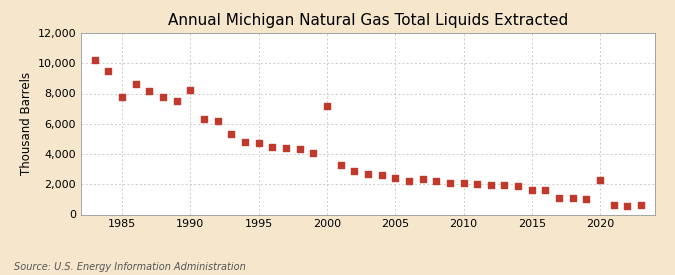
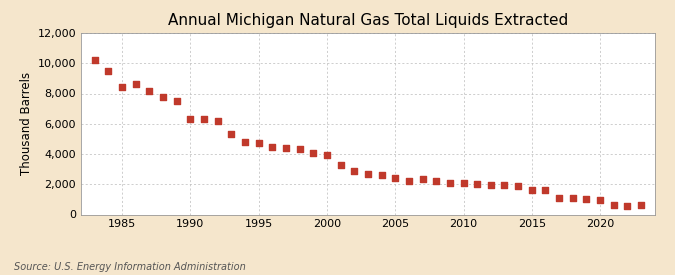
1985: 7,800 -> 8,400
1990: 8,200 -> 6,300
2000: 7,200 -> 4,000
2020: 2,300 -> 1,000
